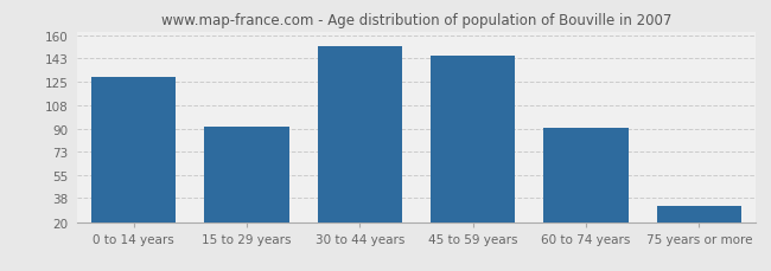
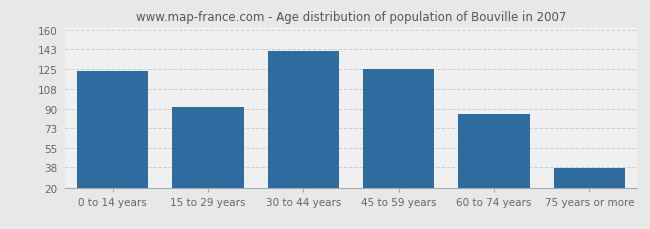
0 to 14 years: 129 -> 124
30 to 44 years: 152 -> 141
45 to 59 years: 145 -> 125
60 to 74 years: 91 -> 85
75 years or more: 32 -> 37
